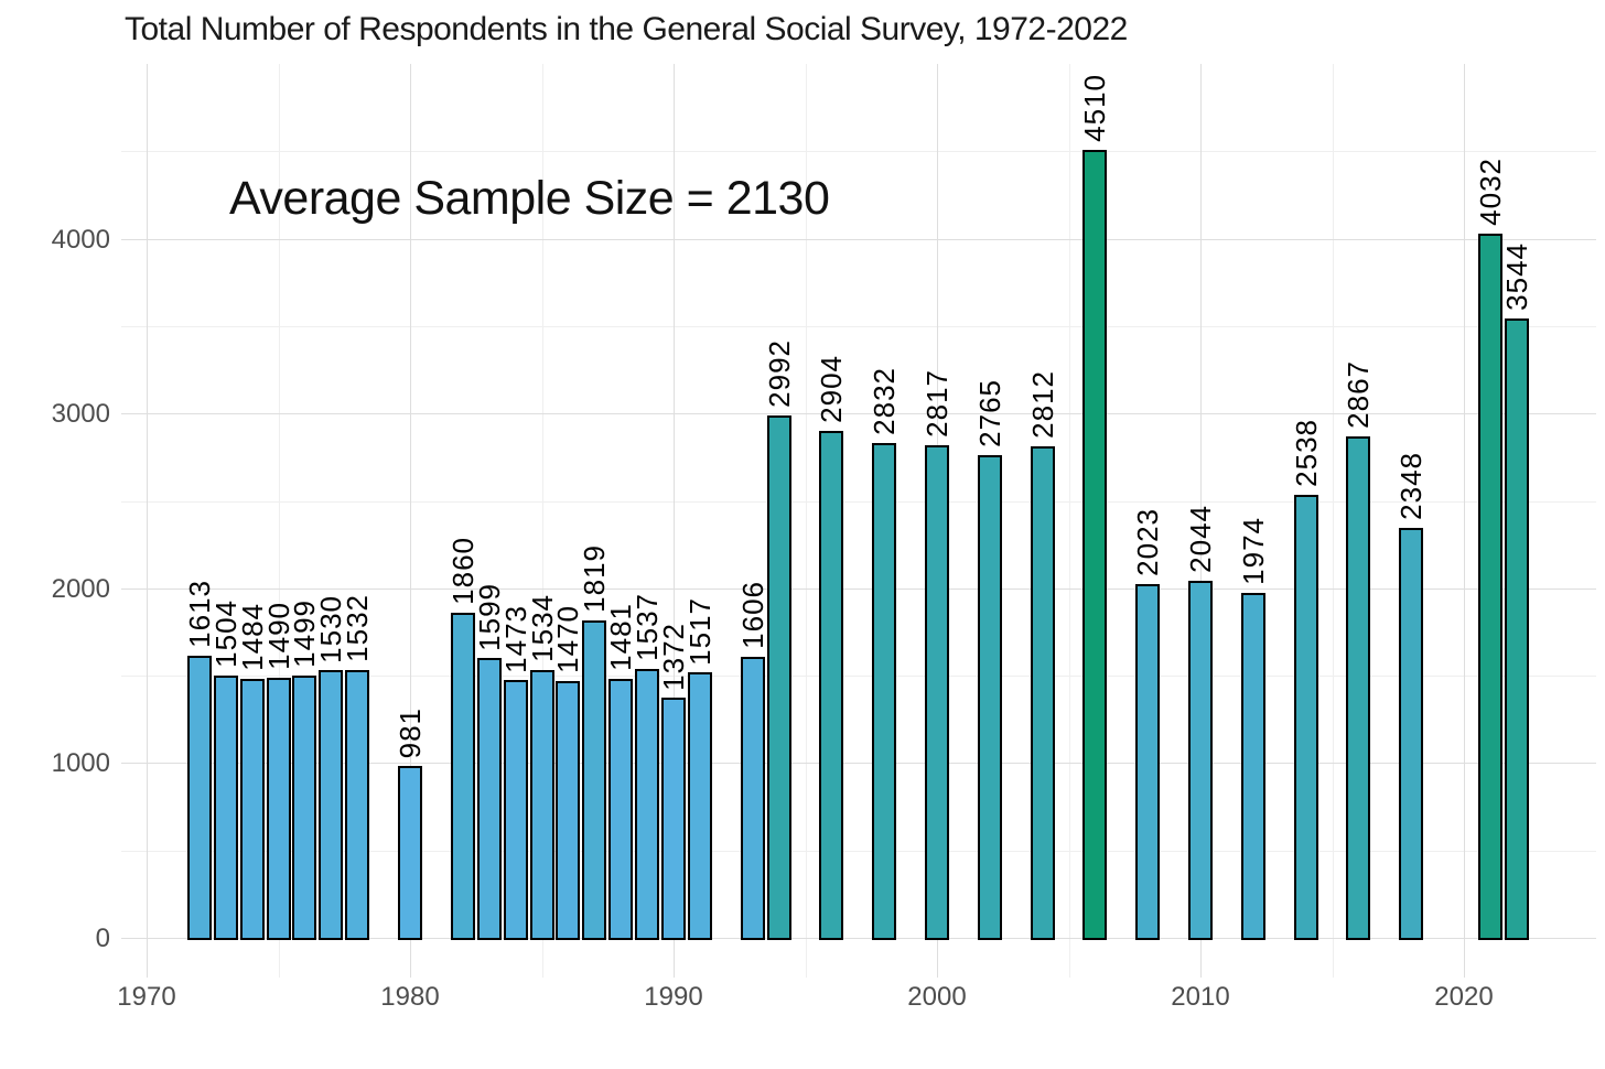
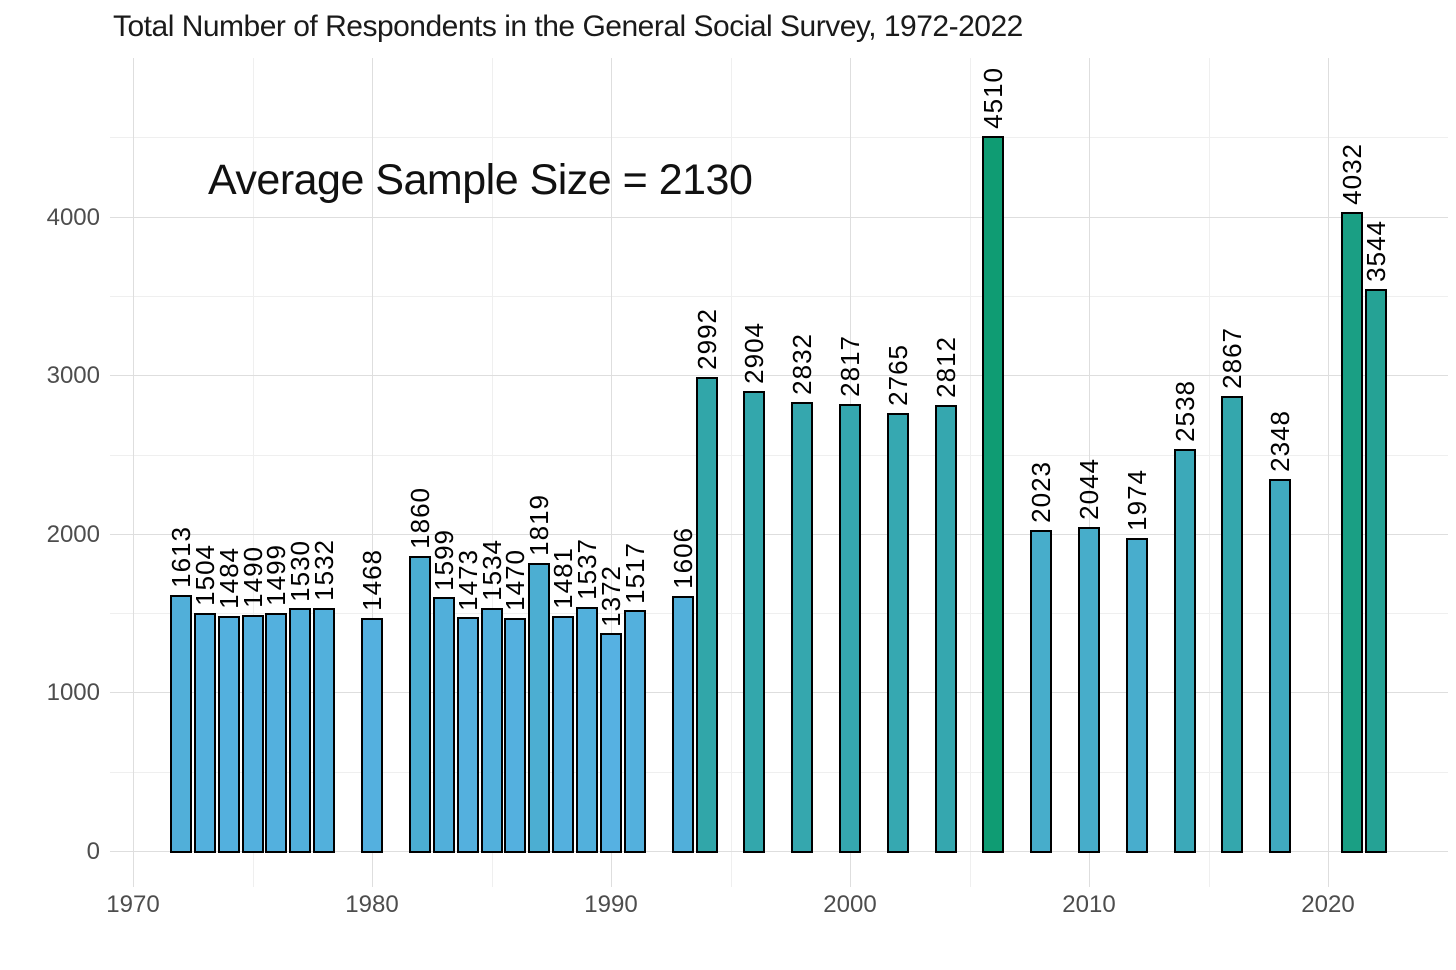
1980: 981 -> 1468
